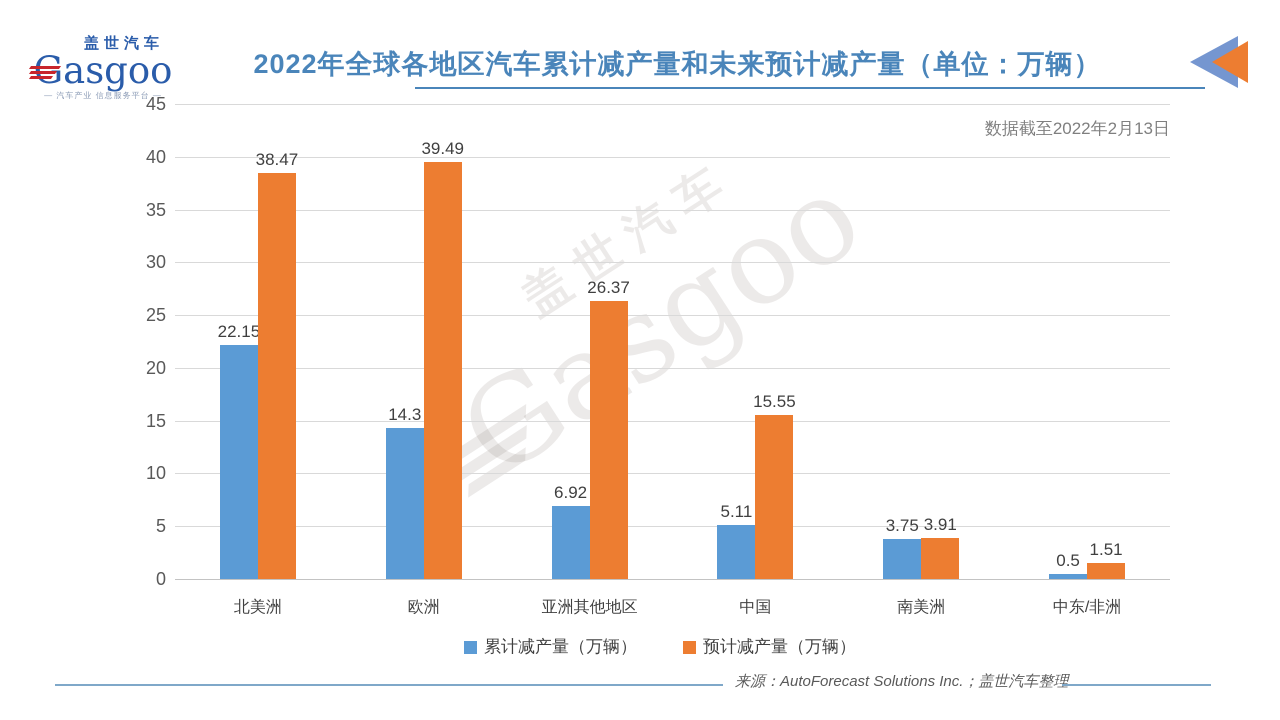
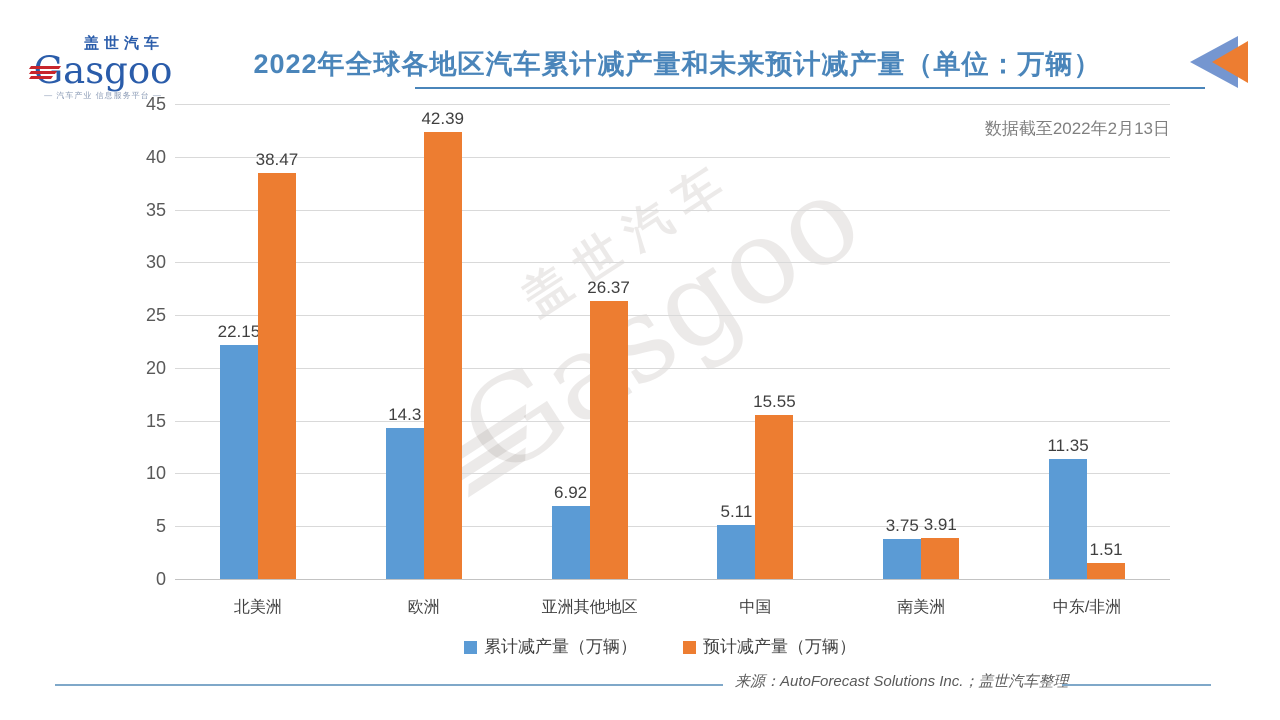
预计减产量（万辆）/欧洲: 39.49 -> 42.39
累计减产量（万辆）/中东/非洲: 0.5 -> 11.35
